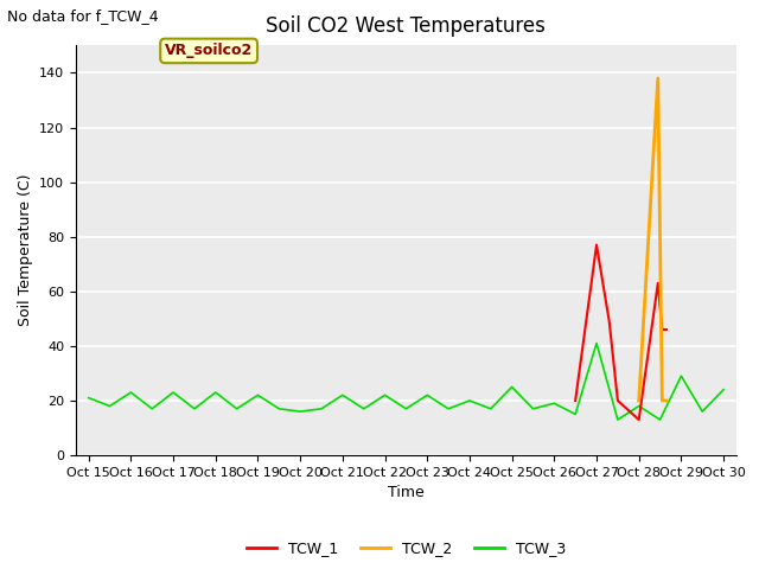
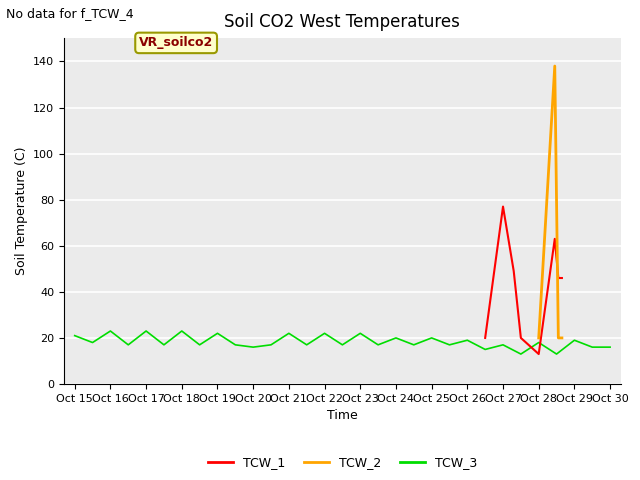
TCW_3/Oct 25: 25 -> 20
TCW_3/Oct 27: 41 -> 17
TCW_3/Oct 29: 29 -> 19
TCW_3/Oct 30: 24 -> 16
